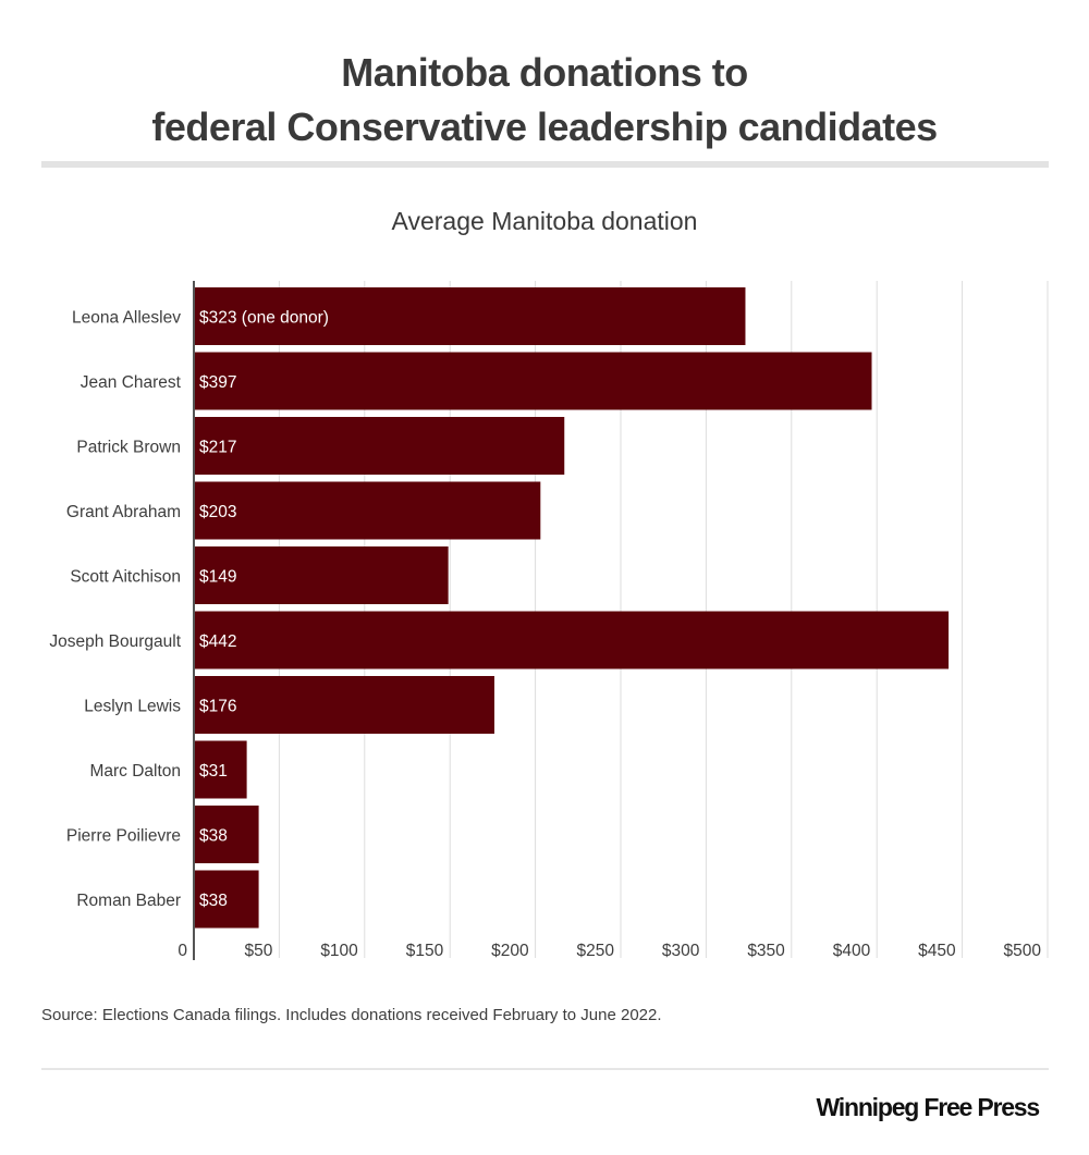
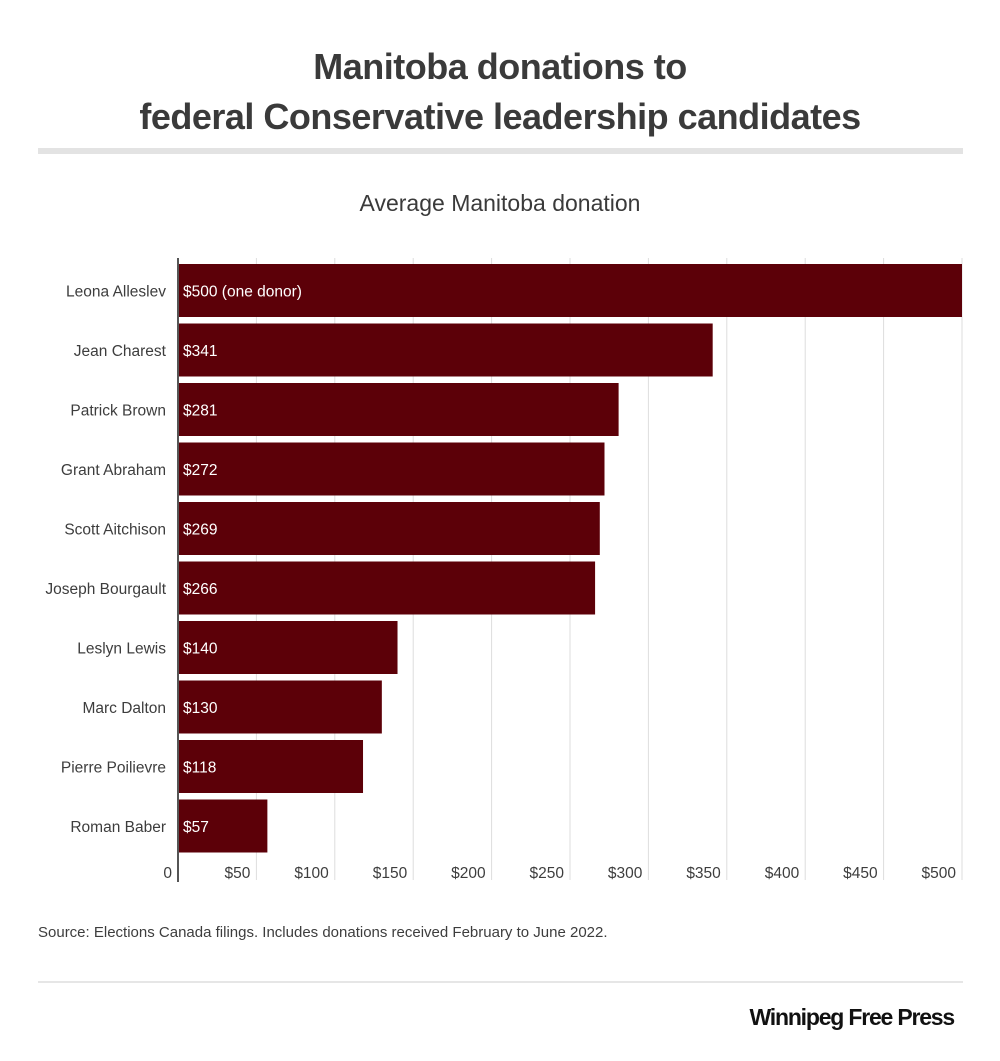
Leona Alleslev: $323 -> $500
Jean Charest: $397 -> $341
Patrick Brown: $217 -> $281
Grant Abraham: $203 -> $272
Scott Aitchison: $149 -> $269
Joseph Bourgault: $442 -> $266
Leslyn Lewis: $176 -> $140
Marc Dalton: $31 -> $130
Pierre Poilievre: $38 -> $118
Roman Baber: $38 -> $57
